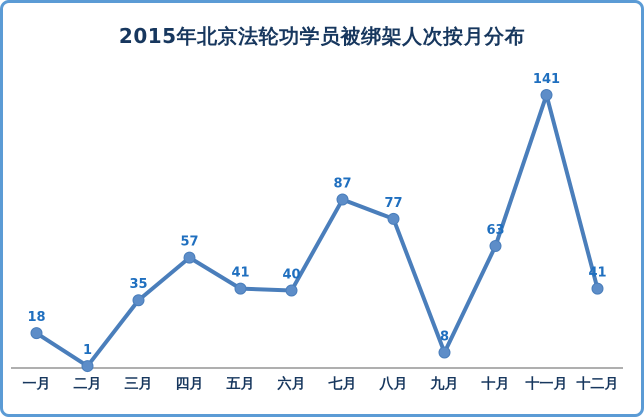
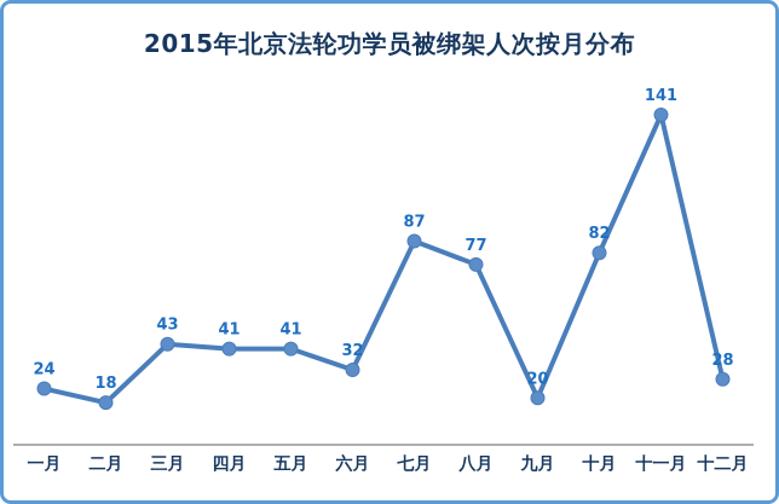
一月: 18 -> 24
二月: 1 -> 18
三月: 35 -> 43
四月: 57 -> 41
六月: 40 -> 32
九月: 8 -> 20
十月: 63 -> 82
十二月: 41 -> 28
